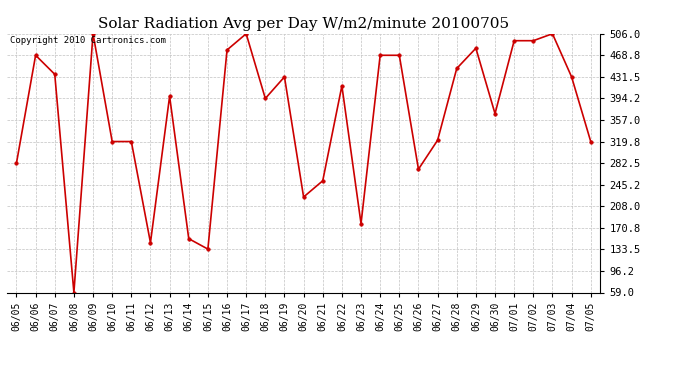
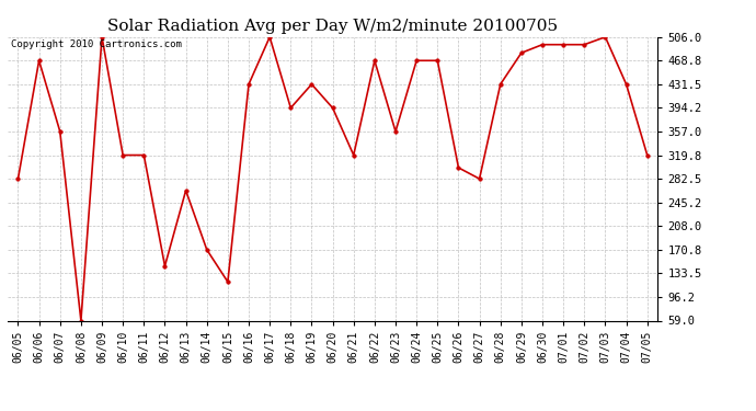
06/07: 436 -> 357
06/13: 398 -> 264
06/14: 152 -> 171
06/15: 134 -> 120
06/16: 478 -> 432
06/20: 224 -> 394
06/21: 252 -> 320
06/22: 416 -> 469
06/23: 178 -> 357
06/26: 272 -> 300
06/27: 322 -> 282
06/28: 446 -> 432
06/30: 368 -> 494
